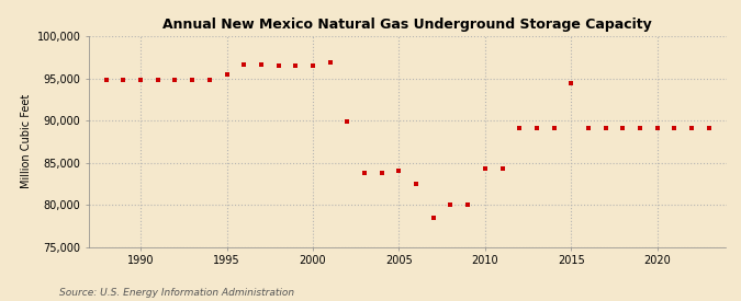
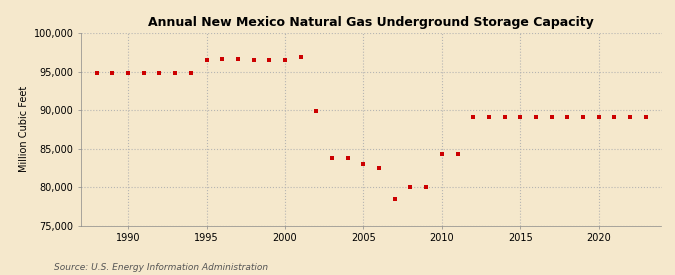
1995: 95,400 -> 96,500
2005: 84,000 -> 83,000
2015: 94,400 -> 89,100
